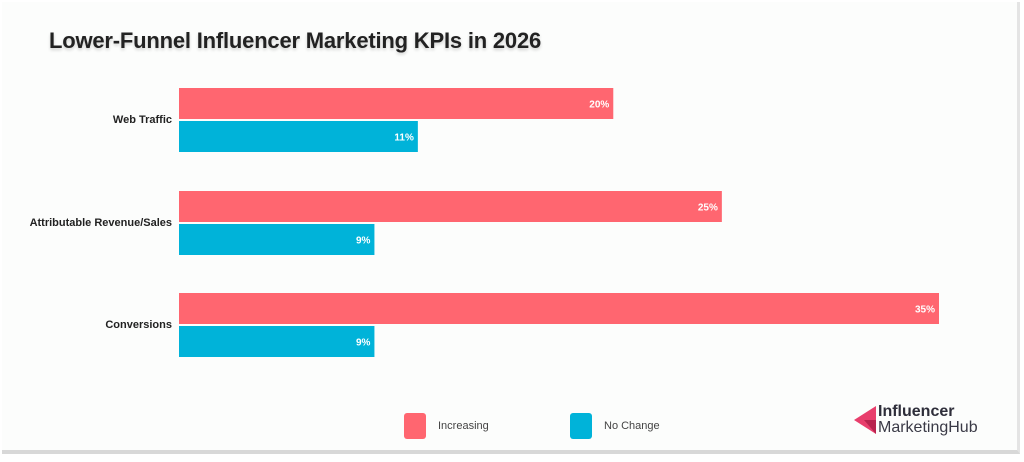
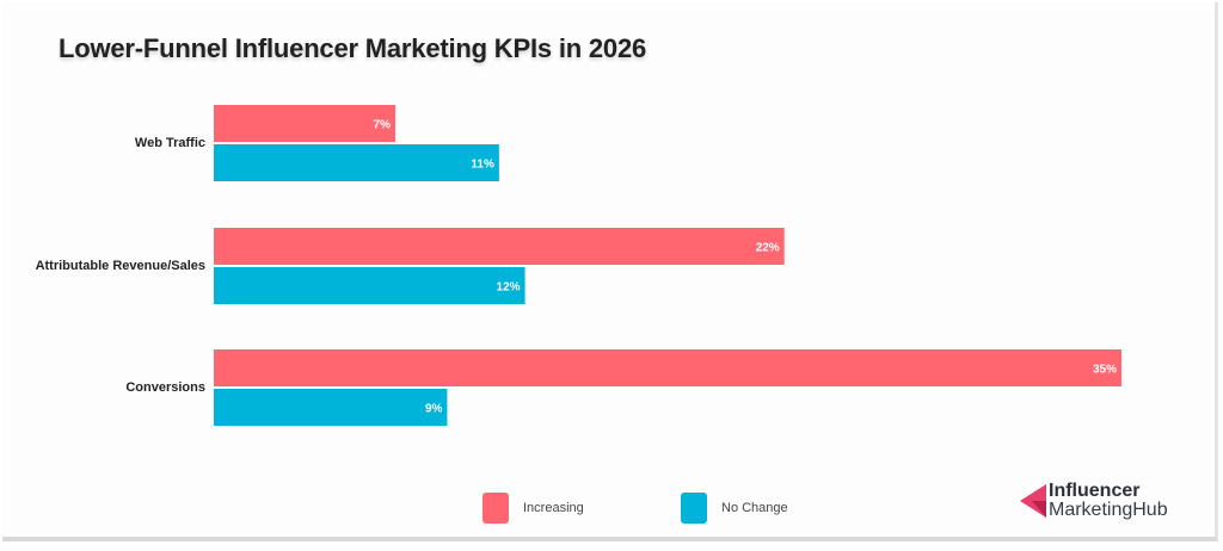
Increasing/Web Traffic: 20% -> 7%
Increasing/Attributable Revenue/Sales: 25% -> 22%
No Change/Attributable Revenue/Sales: 9% -> 12%
